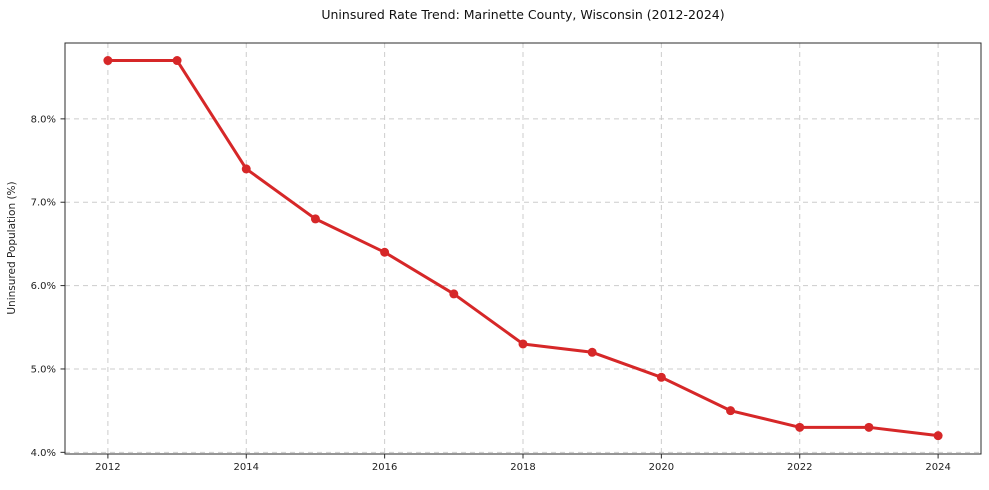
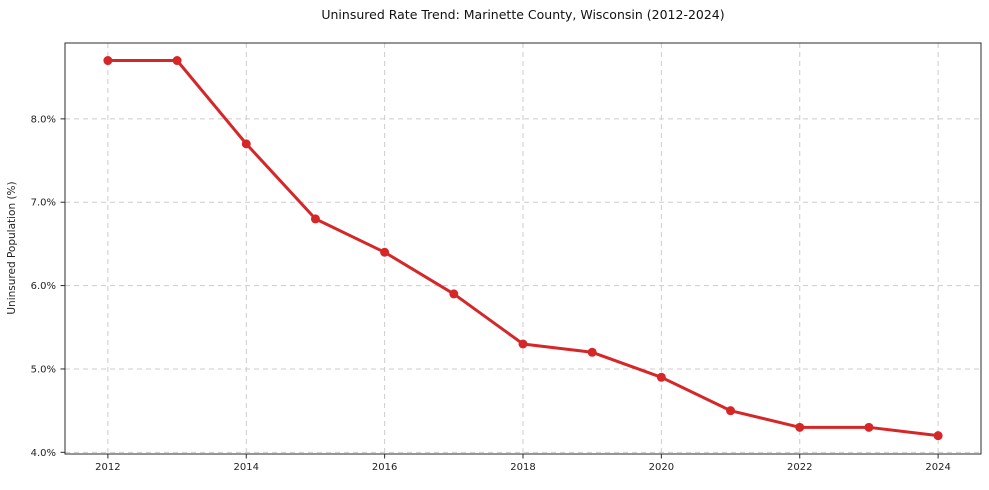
2014: 7.4% -> 7.7%
